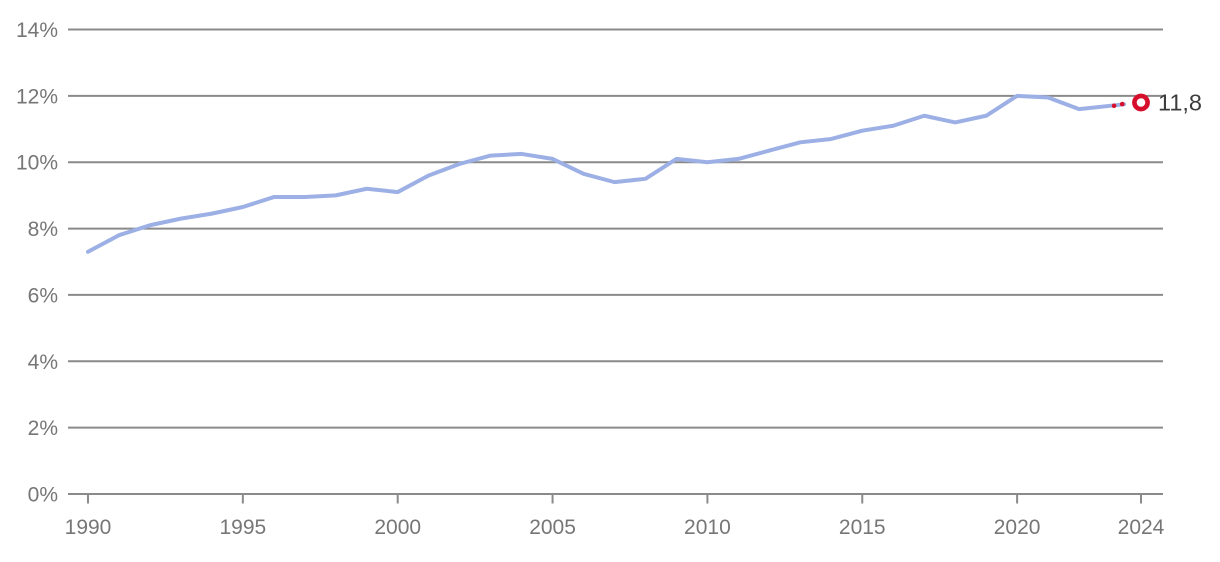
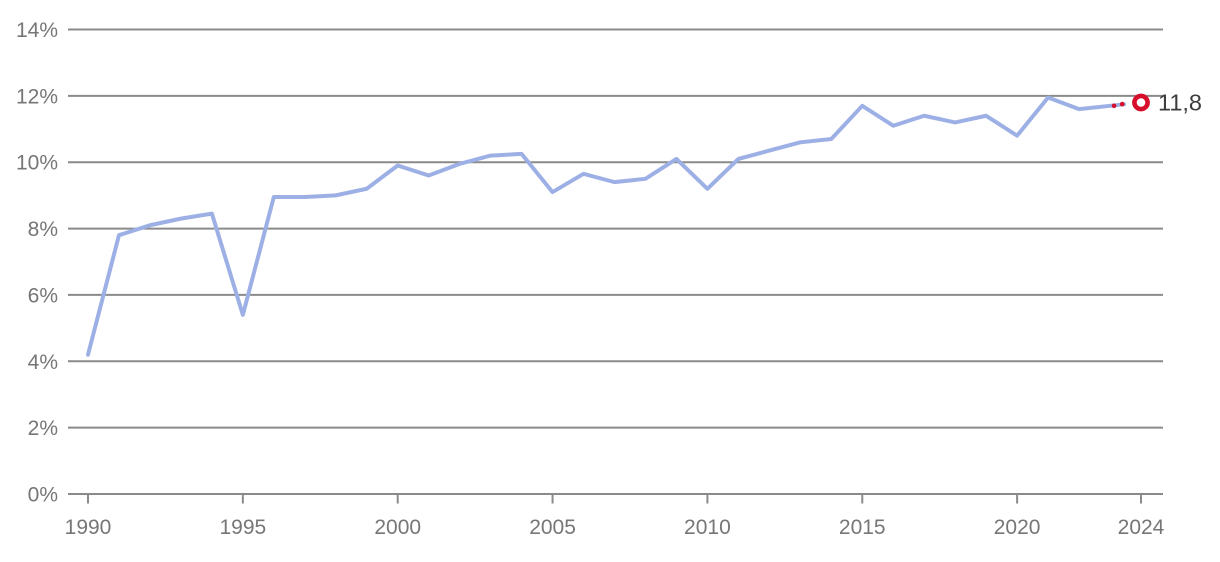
1990: 7.3% -> 4.2%
1995: 8.7% -> 5.4%
2000: 9.1% -> 9.9%
2005: 10.1% -> 9.1%
2010: 10.0% -> 9.2%
2015: 10.9% -> 11.7%
2020: 12.0% -> 10.8%
